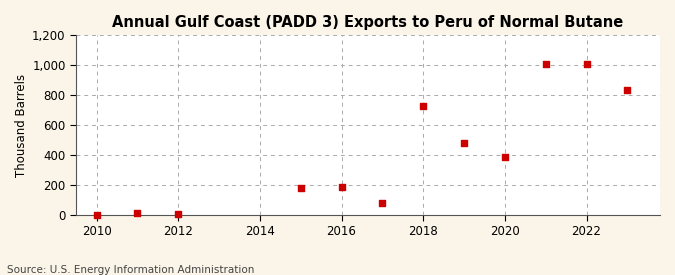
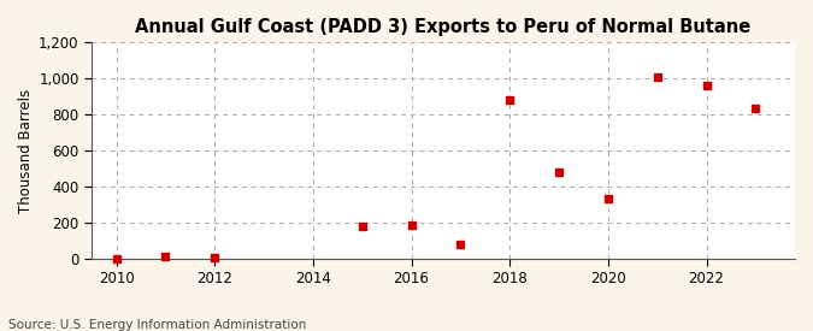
2018: 730 -> 880
2020: 380 -> 330
2022: 1,000 -> 960
